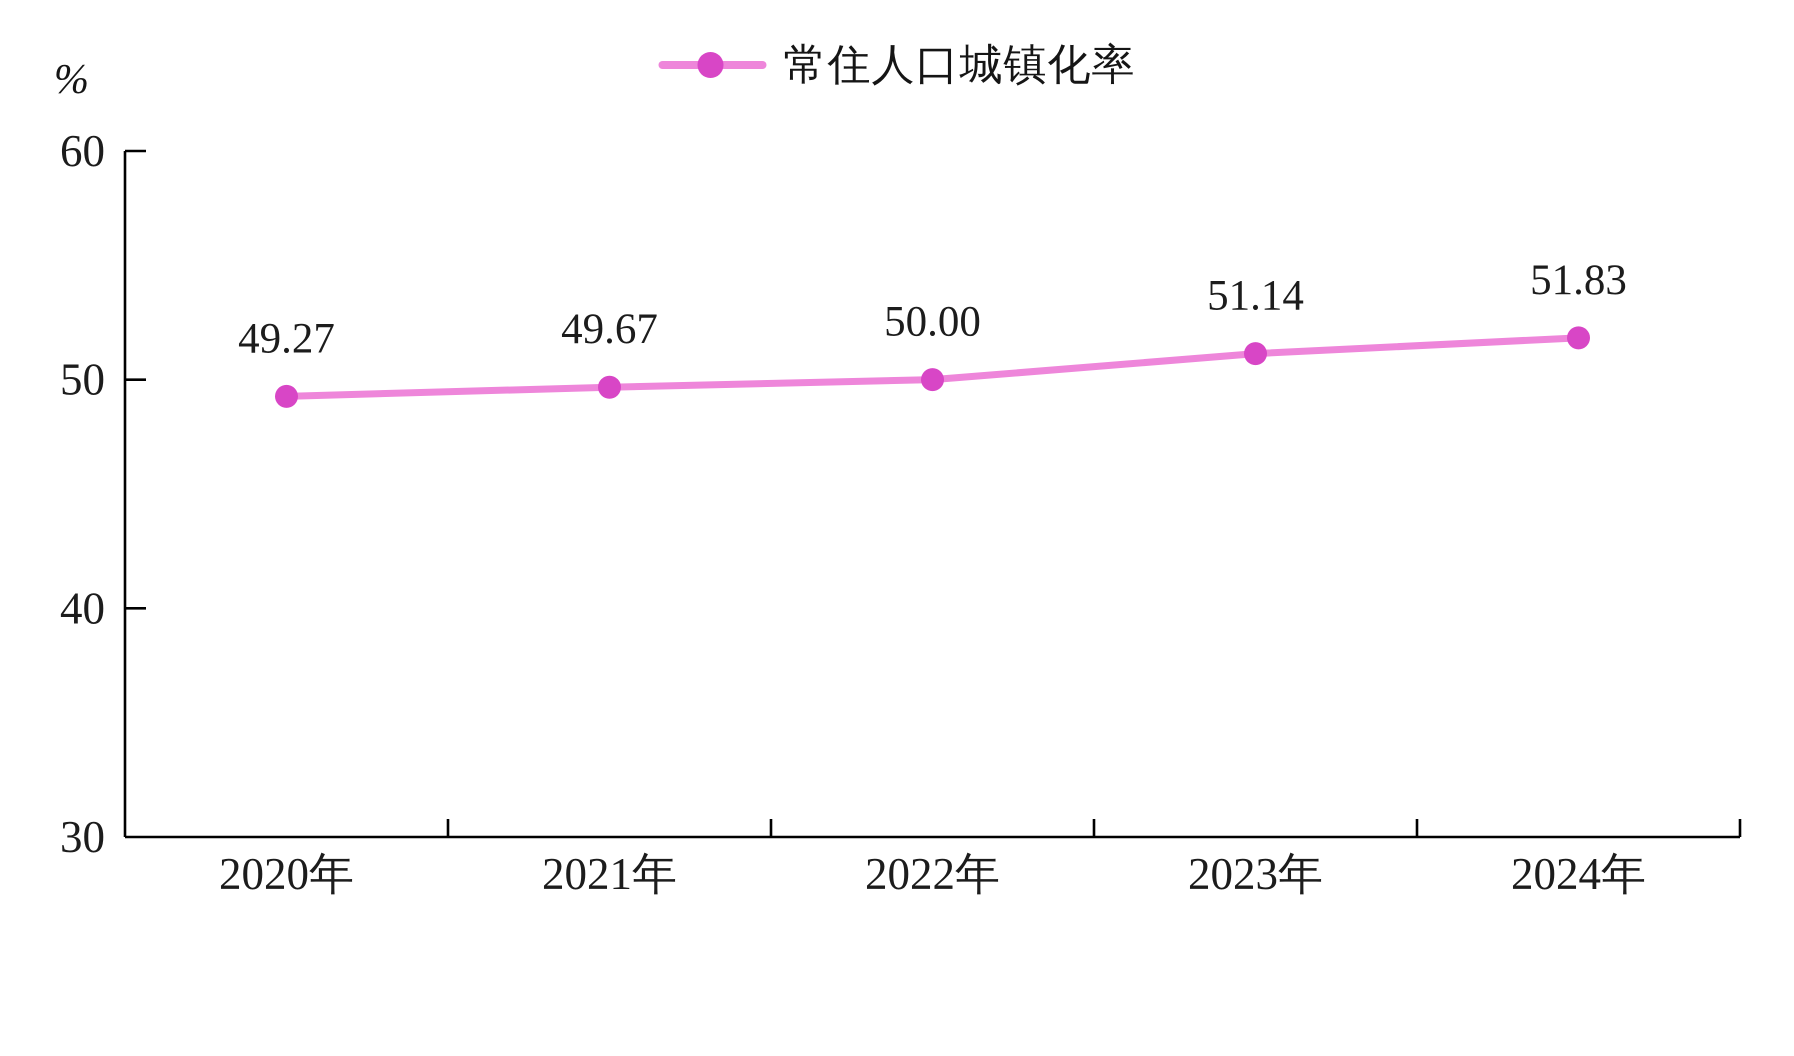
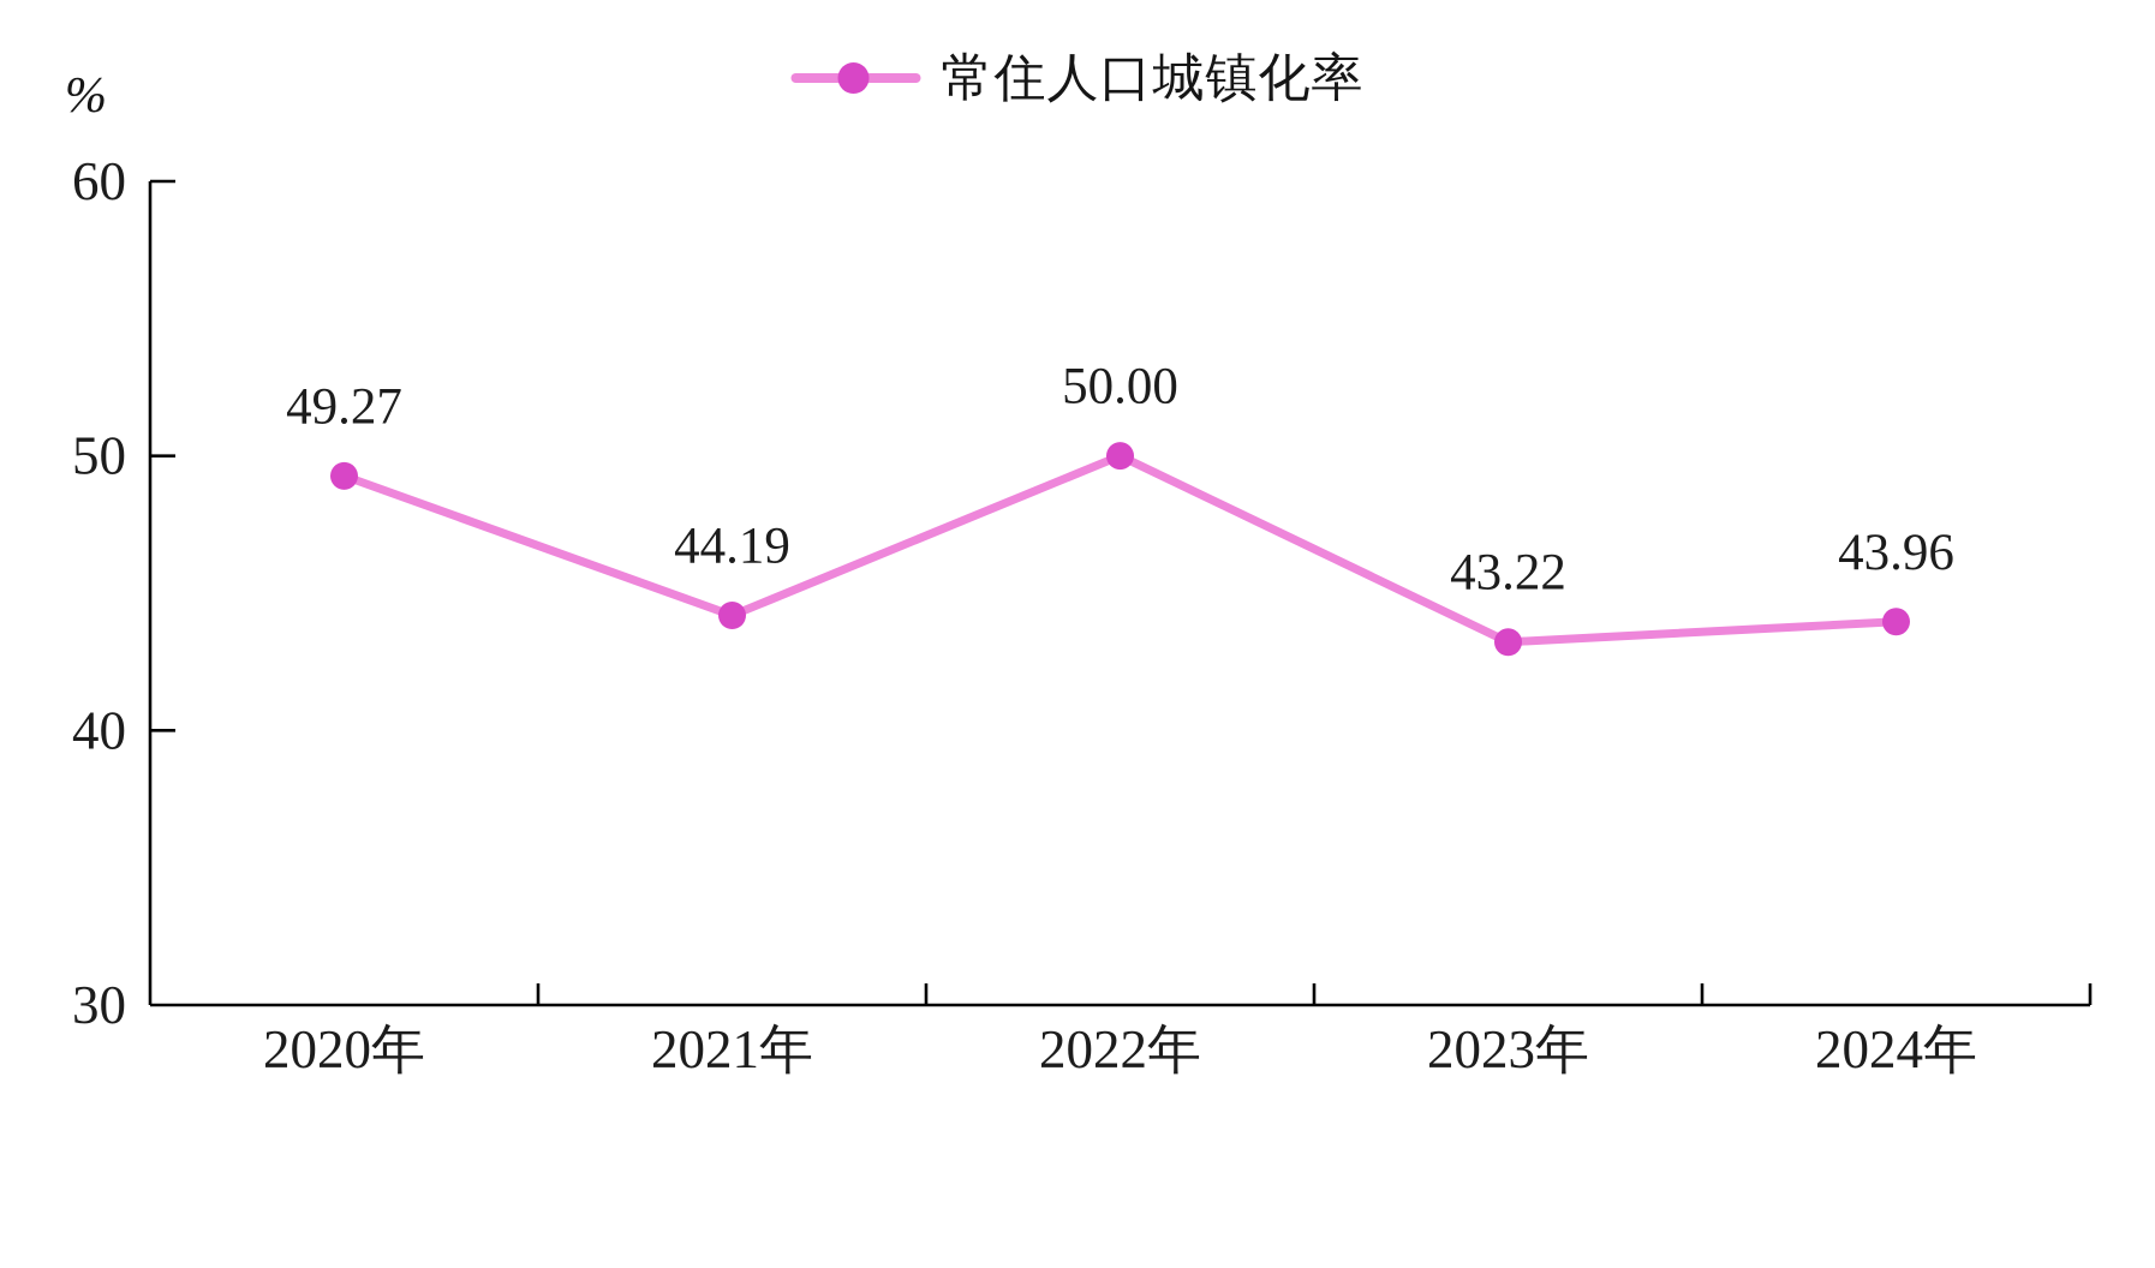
2021年: 49.67 -> 44.19
2023年: 51.14 -> 43.22
2024年: 51.83 -> 43.96
